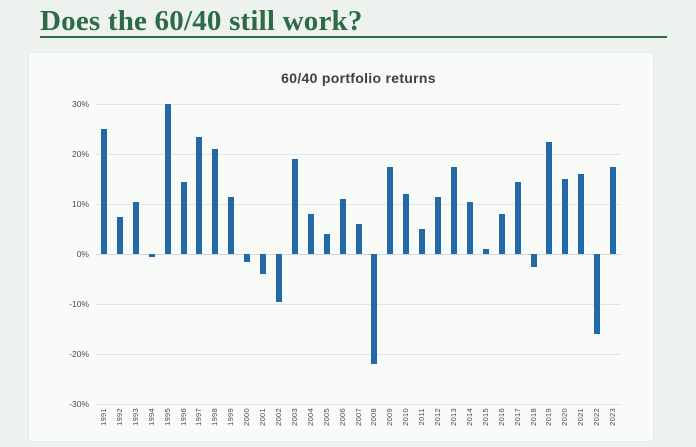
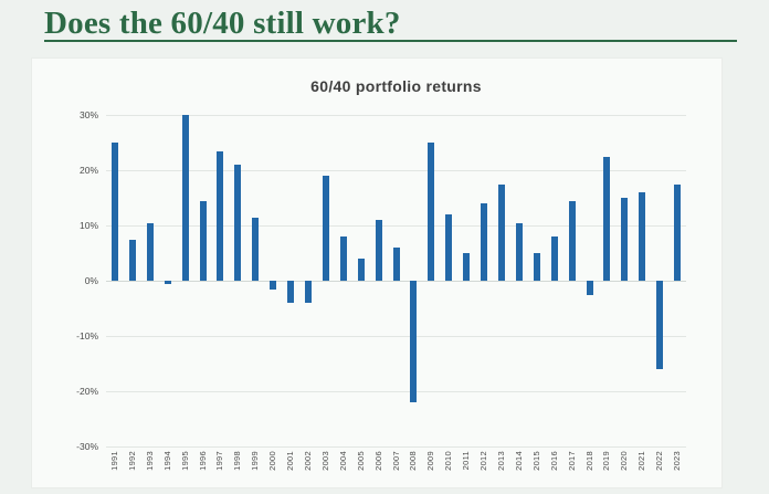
2002: -10% -> -4%
2009: 18% -> 25%
2012: 12% -> 14%
2015: 1% -> 5%
